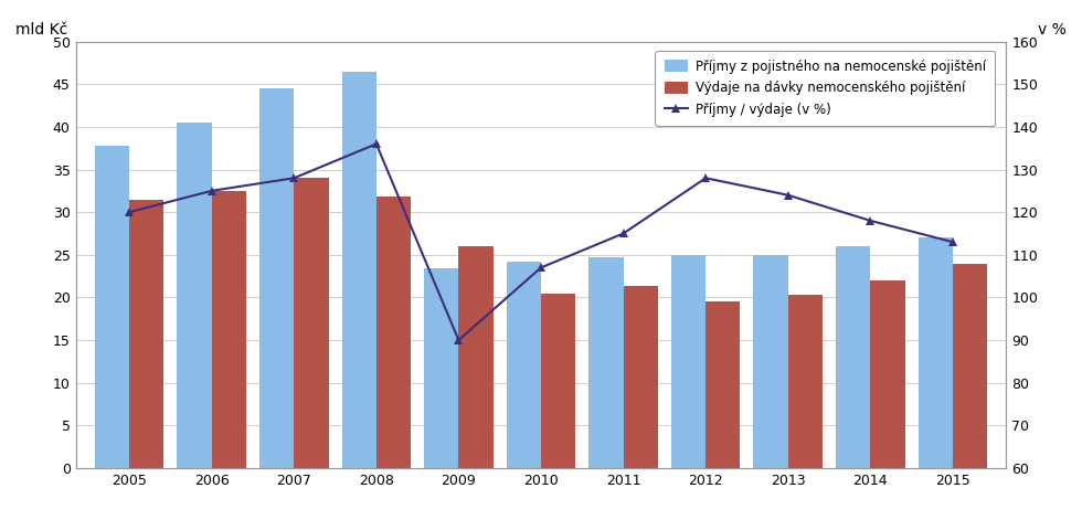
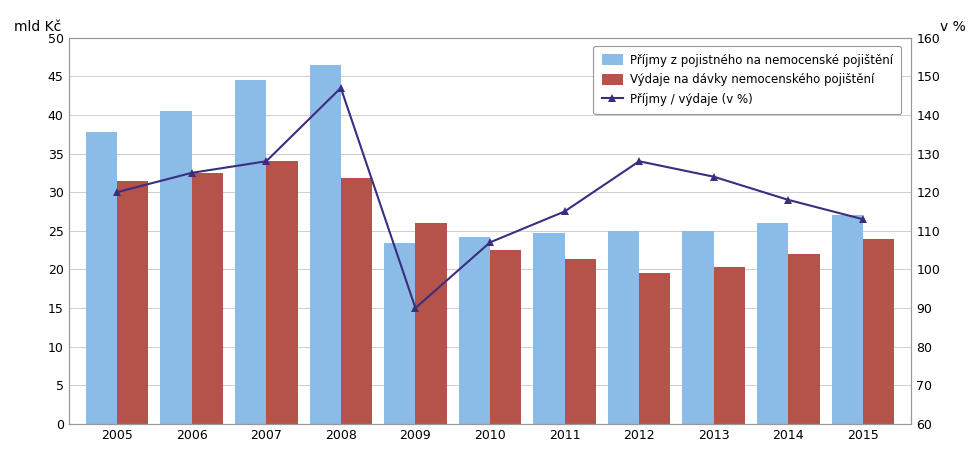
Příjmy / výdaje (v %)/2008: 136 -> 147
Výdaje na dávky nemocenského pojištění/2010: 20.4 -> 22.5
